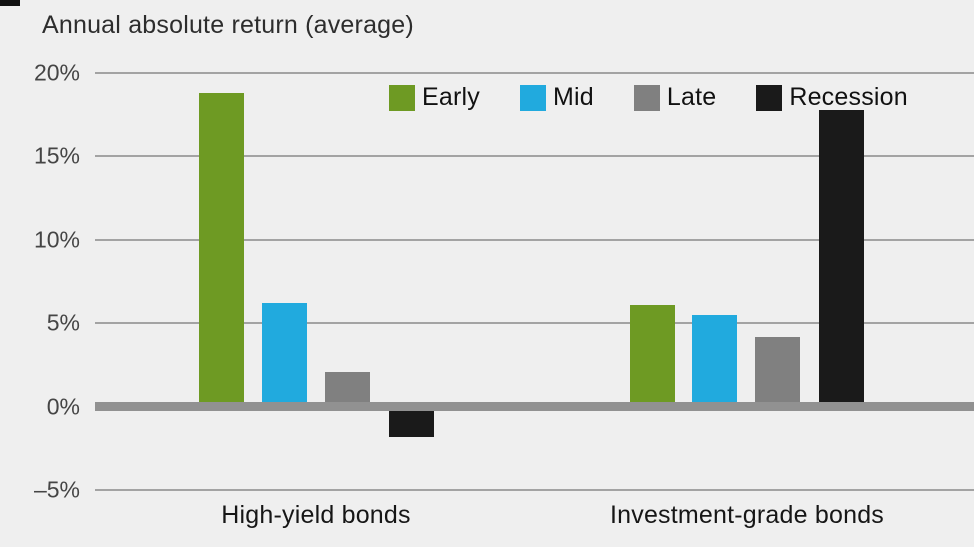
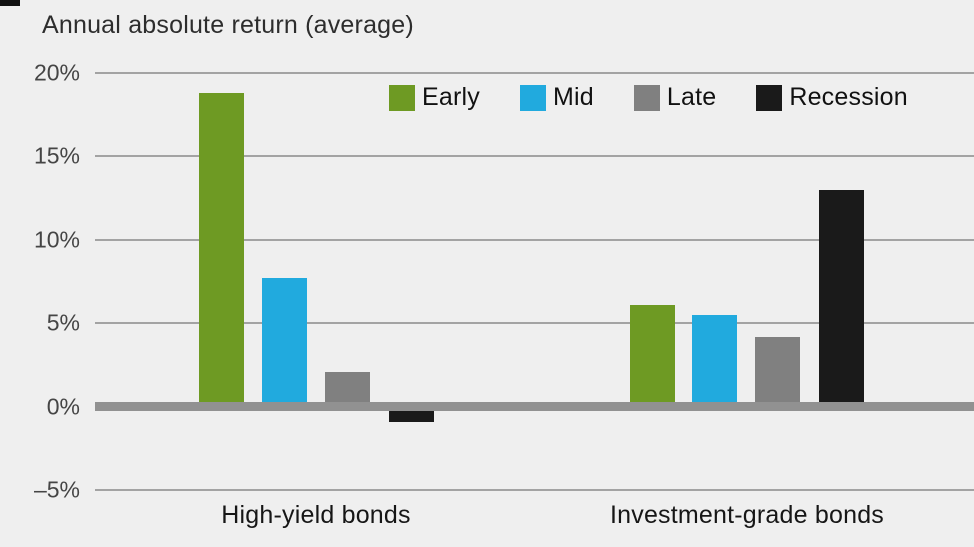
Mid/High-yield bonds: 6.2% -> 7.7%
Recession/High-yield bonds: -1.8% -> -0.9%
Recession/Investment-grade bonds: 17.8% -> 13.0%
